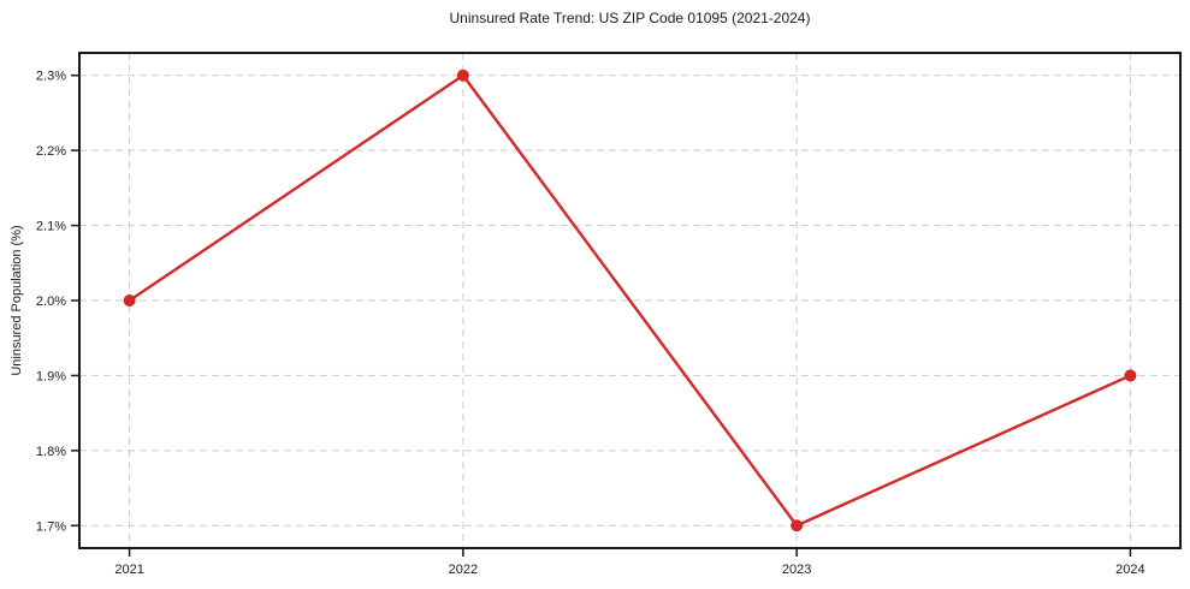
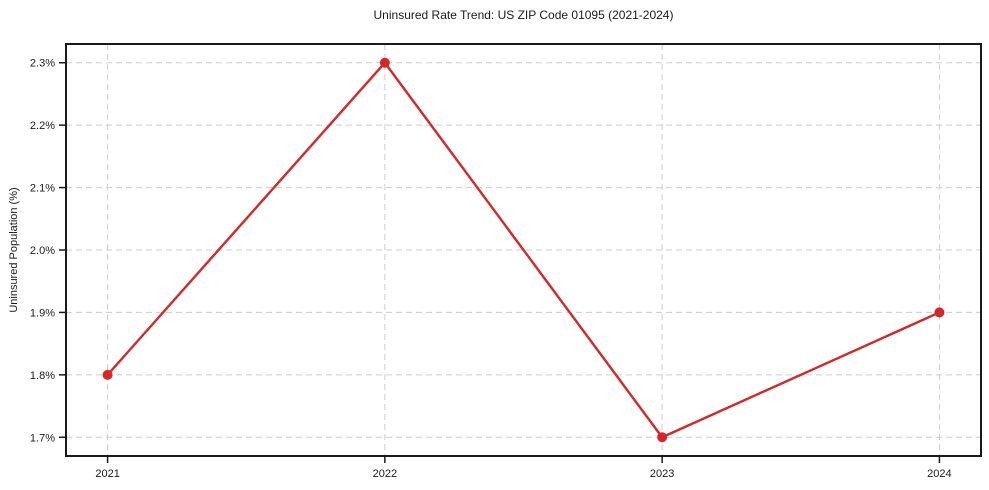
2021: 2.0% -> 1.8%
